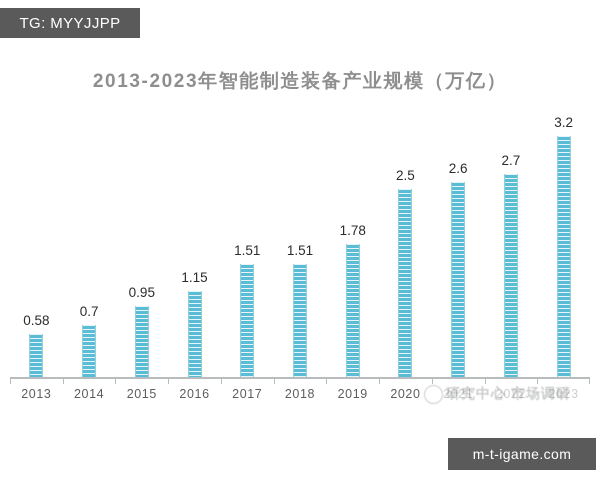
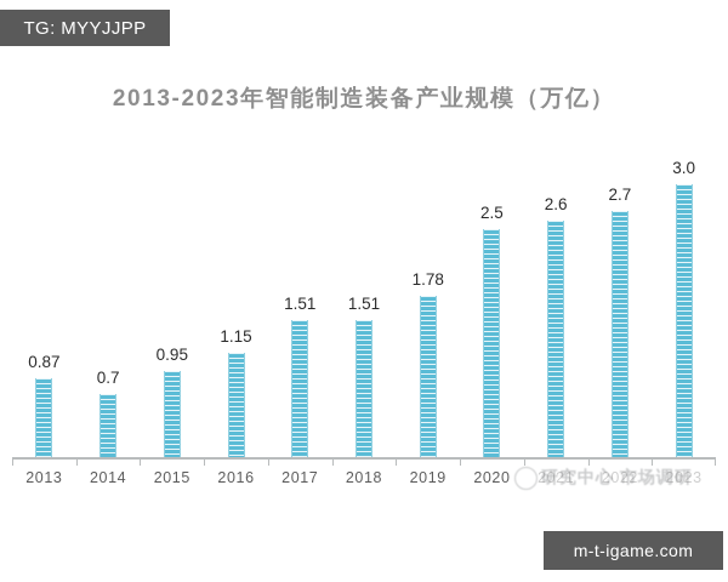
2013: 0.58 -> 0.87
2023: 3.2 -> 3.0
